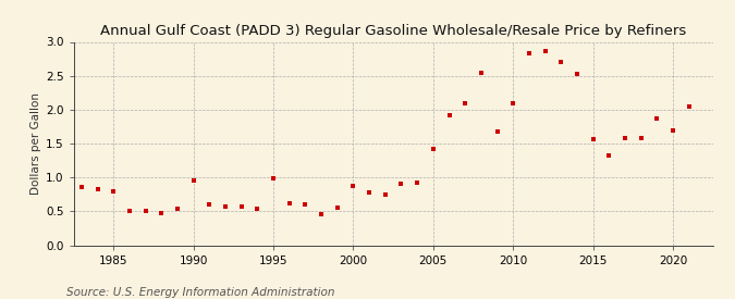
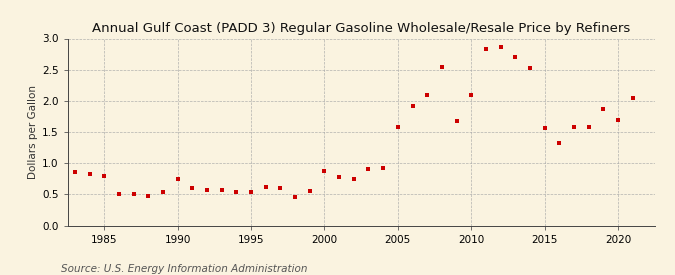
1990: 0.96 -> 0.75
1995: 0.98 -> 0.53
2005: 1.42 -> 1.58
